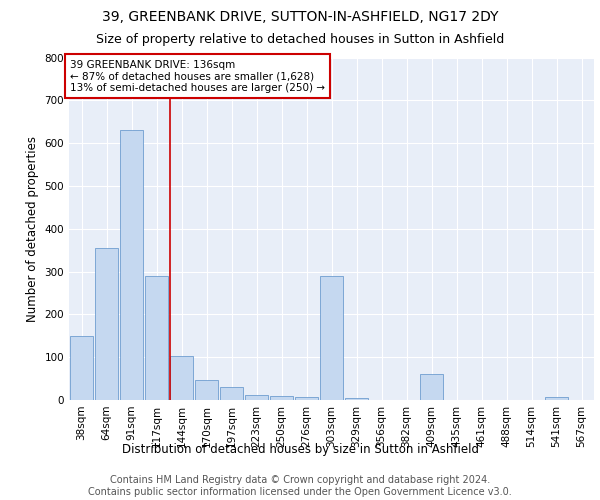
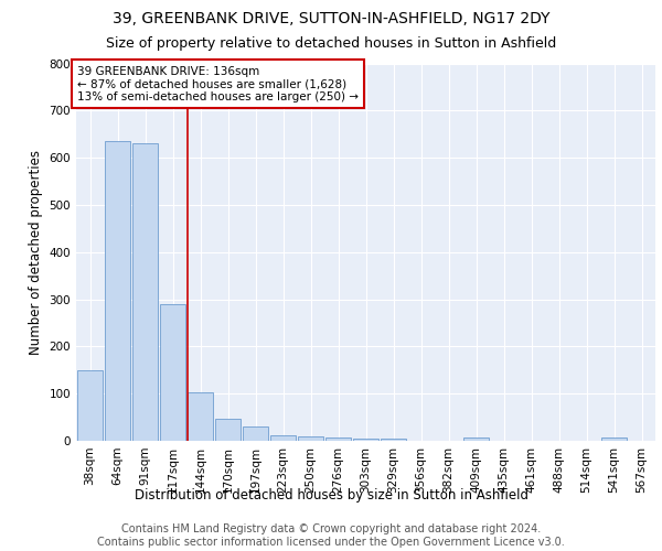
64sqm: 355 -> 635
303sqm: 290 -> 5
409sqm: 60 -> 8
